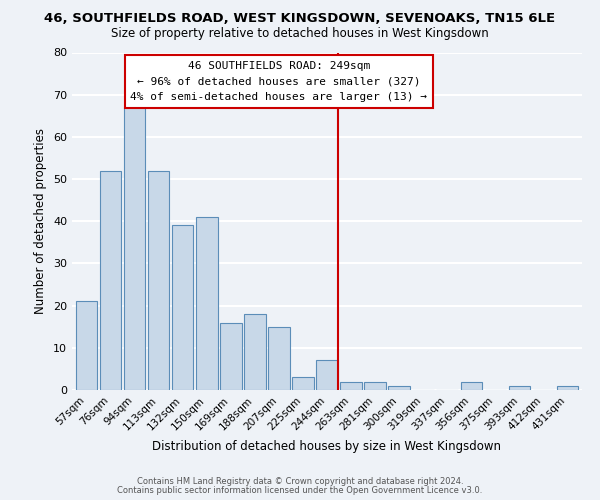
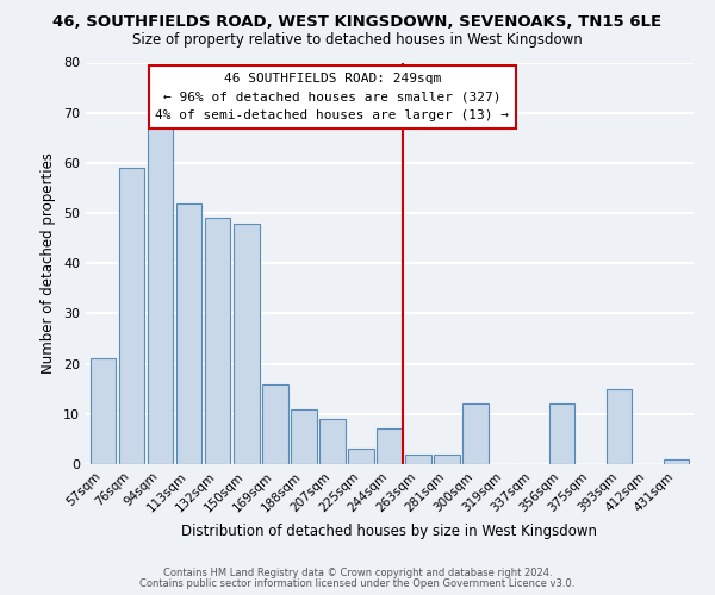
76sqm: 52 -> 59
132sqm: 39 -> 49
150sqm: 41 -> 48
188sqm: 18 -> 11
207sqm: 15 -> 9
300sqm: 1 -> 12
356sqm: 2 -> 12
393sqm: 1 -> 15
